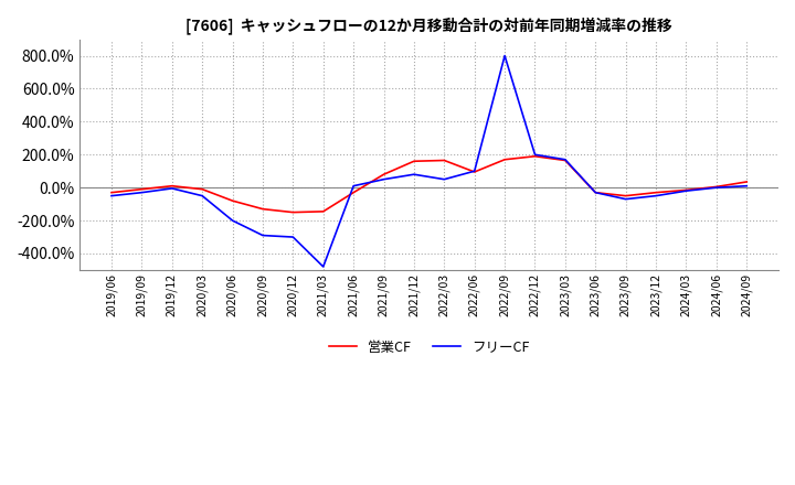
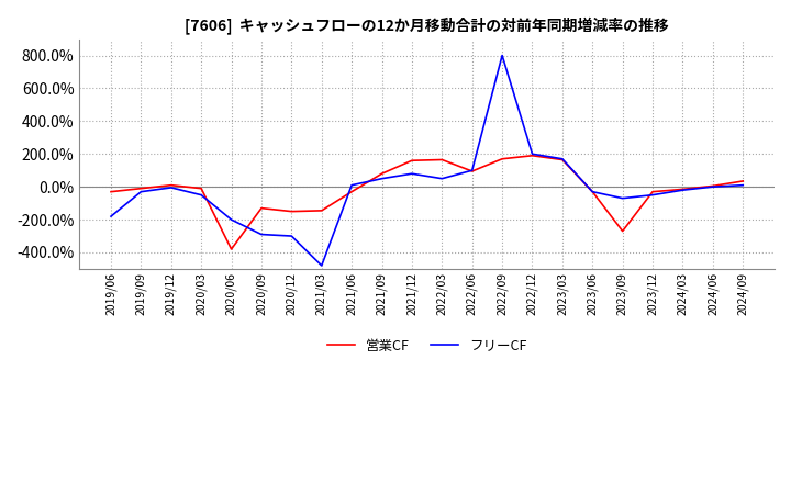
フリーCF/2019/06: -50% -> -180%
営業CF/2020/06: -80% -> -380%
営業CF/2023/09: -50% -> -270%
